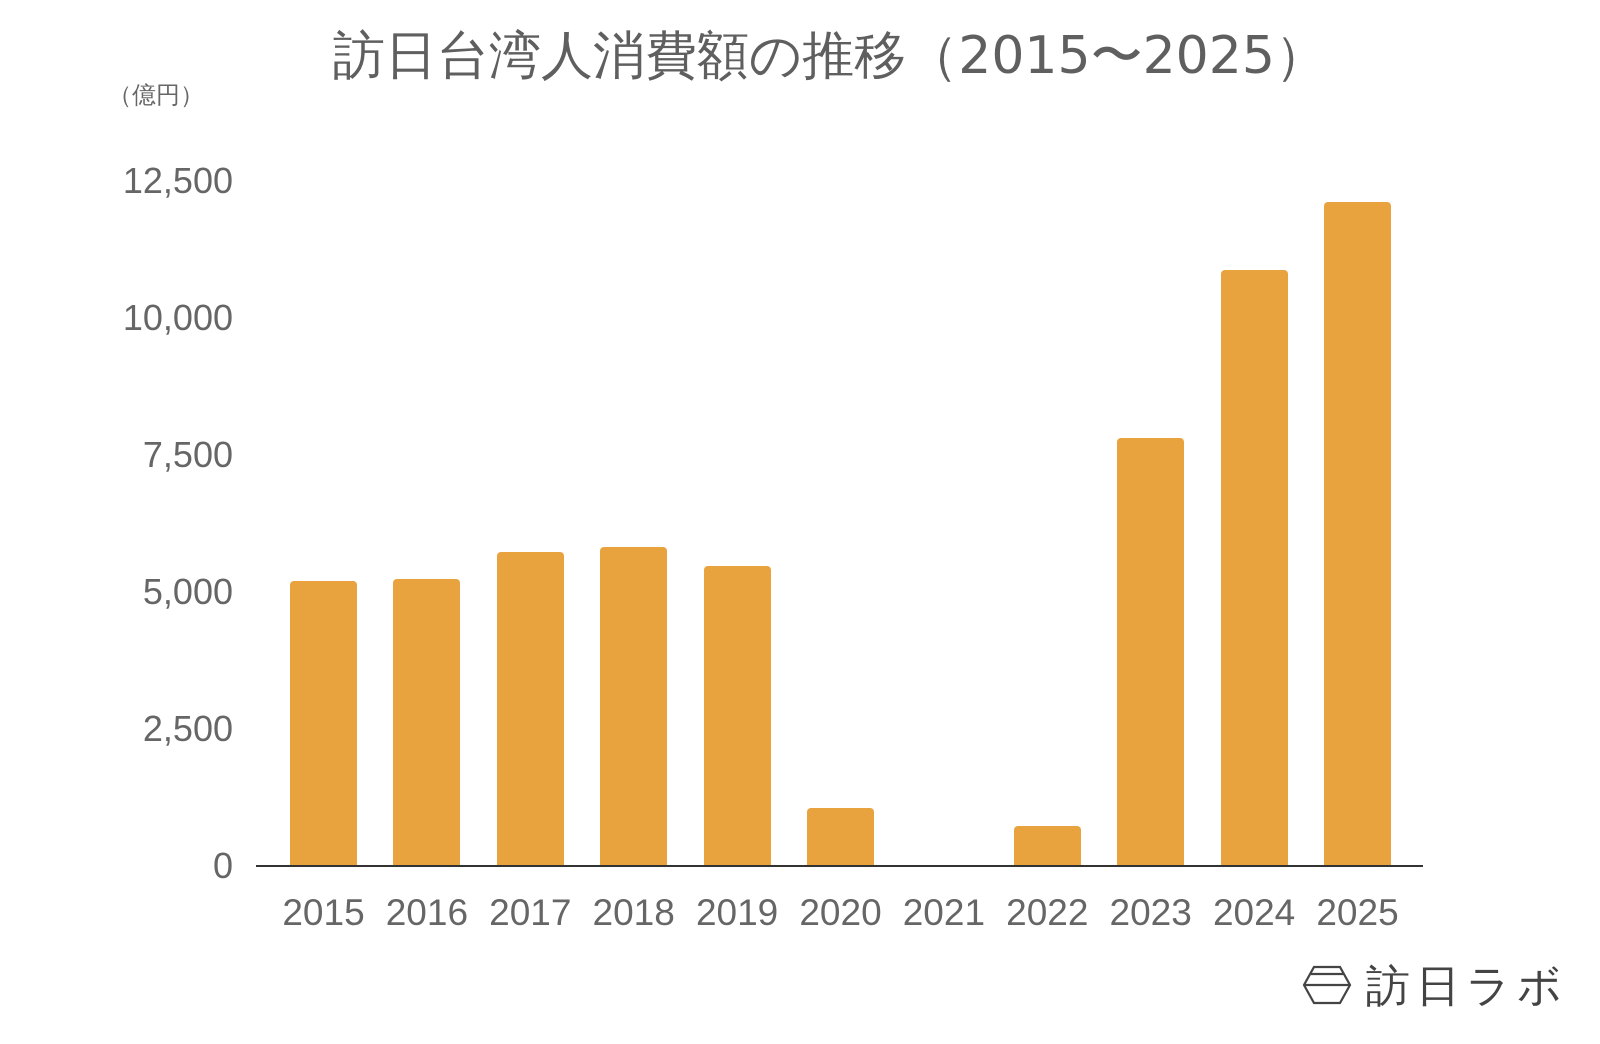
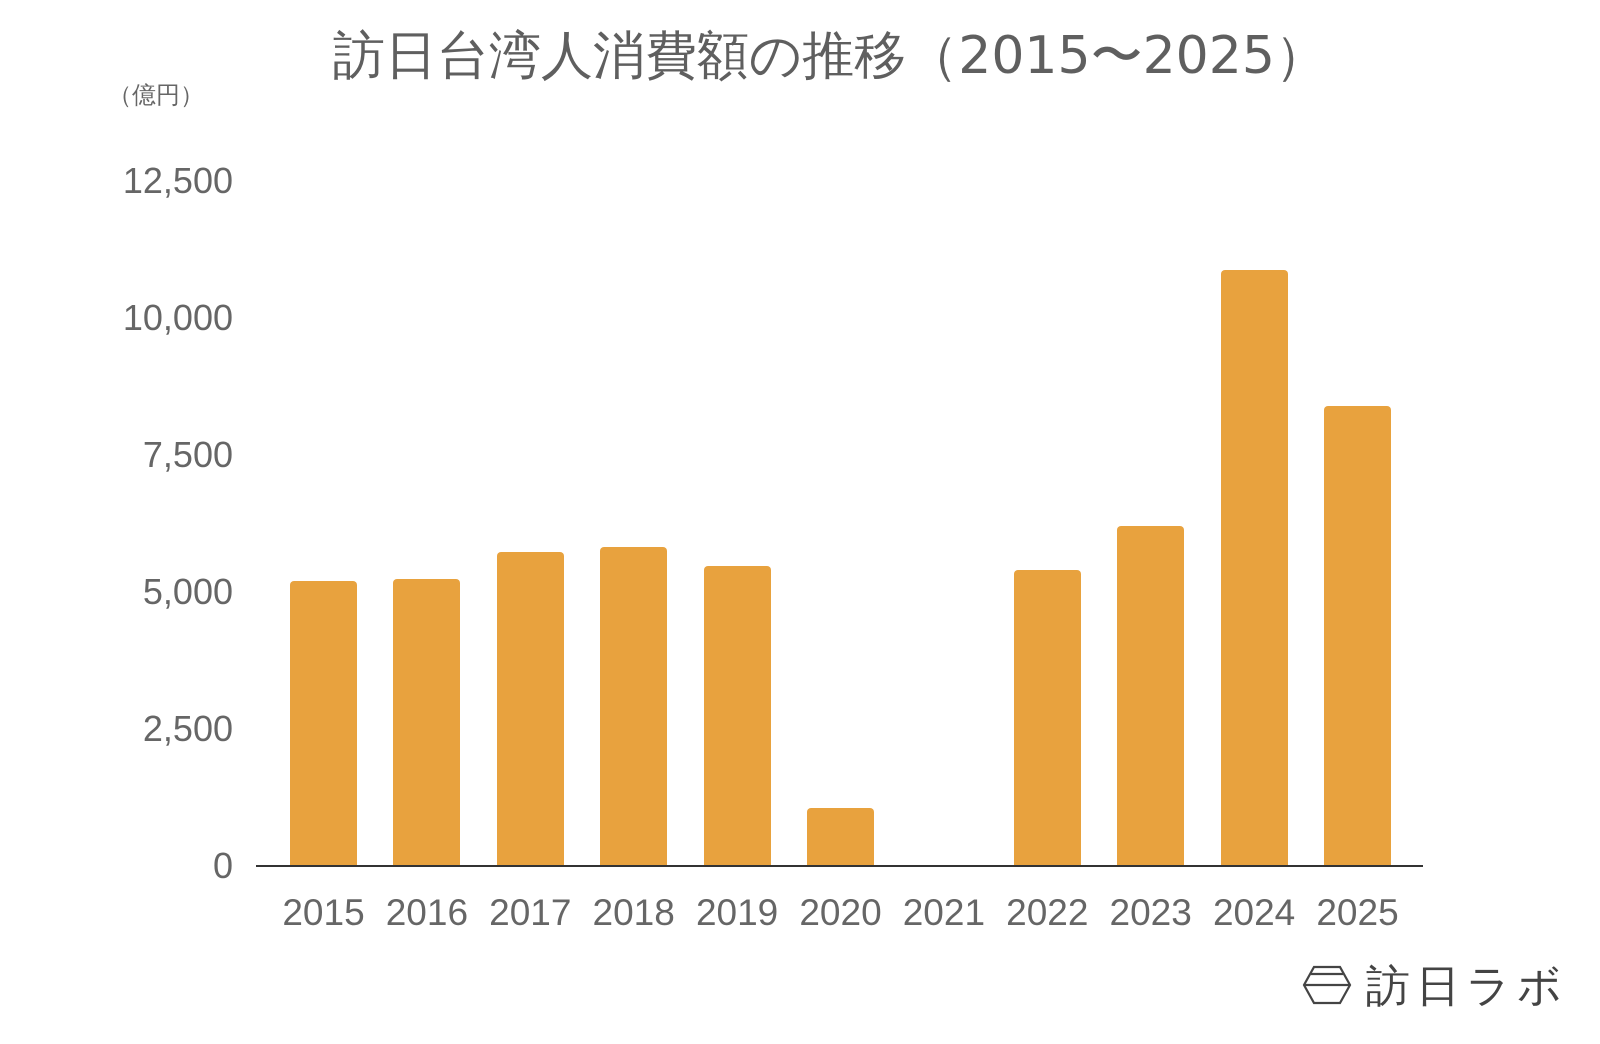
2022: 700 -> 5400
2023: 7800 -> 6200
2025: 12100 -> 8400
